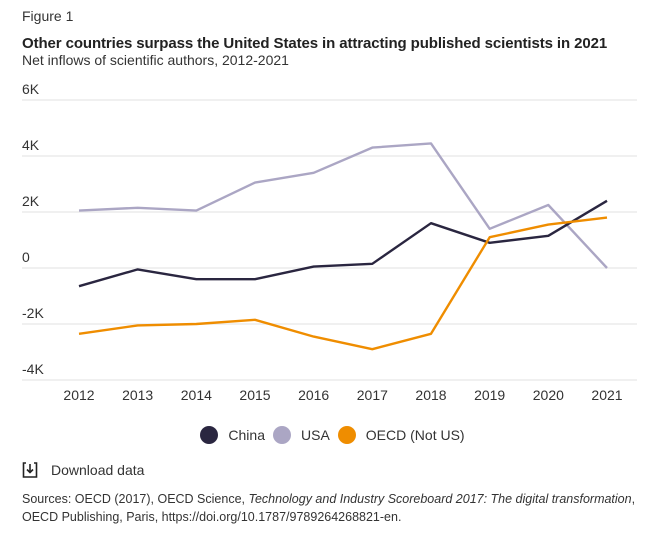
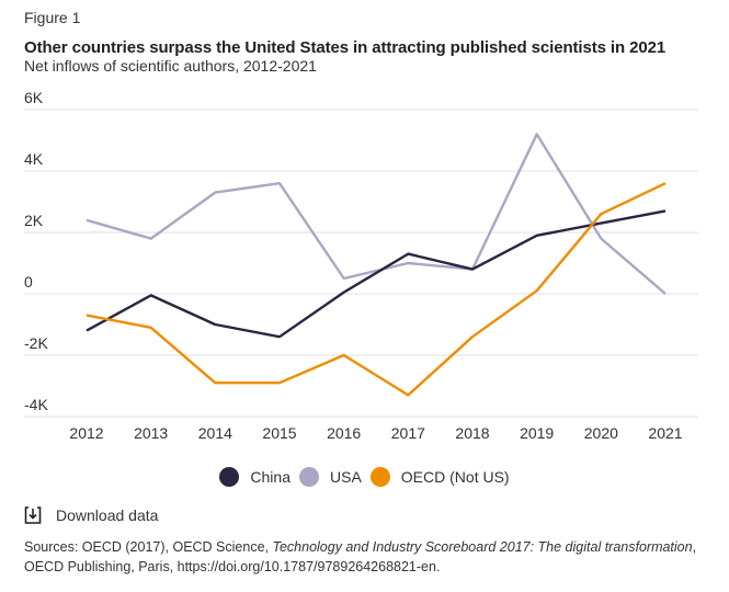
China/2012: -0.6K -> -1.2K
USA/2012: 2.0K -> 2.4K
OECD (Not US)/2012: -2.4K -> -0.7K
USA/2013: 2.2K -> 1.8K
OECD (Not US)/2013: -2.0K -> -1.1K
China/2014: -0.4K -> -1.0K
USA/2014: 2.0K -> 3.3K
OECD (Not US)/2014: -2.0K -> -2.9K
China/2015: -0.4K -> -1.4K
USA/2015: 3.0K -> 3.6K
OECD (Not US)/2015: -1.8K -> -2.9K
USA/2016: 3.4K -> 0.5K
OECD (Not US)/2016: -2.4K -> -2.0K
China/2017: 0.2K -> 1.3K
USA/2017: 4.3K -> 1.0K
OECD (Not US)/2017: -2.9K -> -3.3K
China/2018: 1.6K -> 0.8K
USA/2018: 4.4K -> 0.8K
OECD (Not US)/2018: -2.4K -> -1.4K
China/2019: 0.9K -> 1.9K
USA/2019: 1.4K -> 5.2K
OECD (Not US)/2019: 1.1K -> 0.1K
China/2020: 1.2K -> 2.3K
USA/2020: 2.2K -> 1.8K
OECD (Not US)/2020: 1.6K -> 2.6K
China/2021: 2.4K -> 2.7K
OECD (Not US)/2021: 1.8K -> 3.6K
